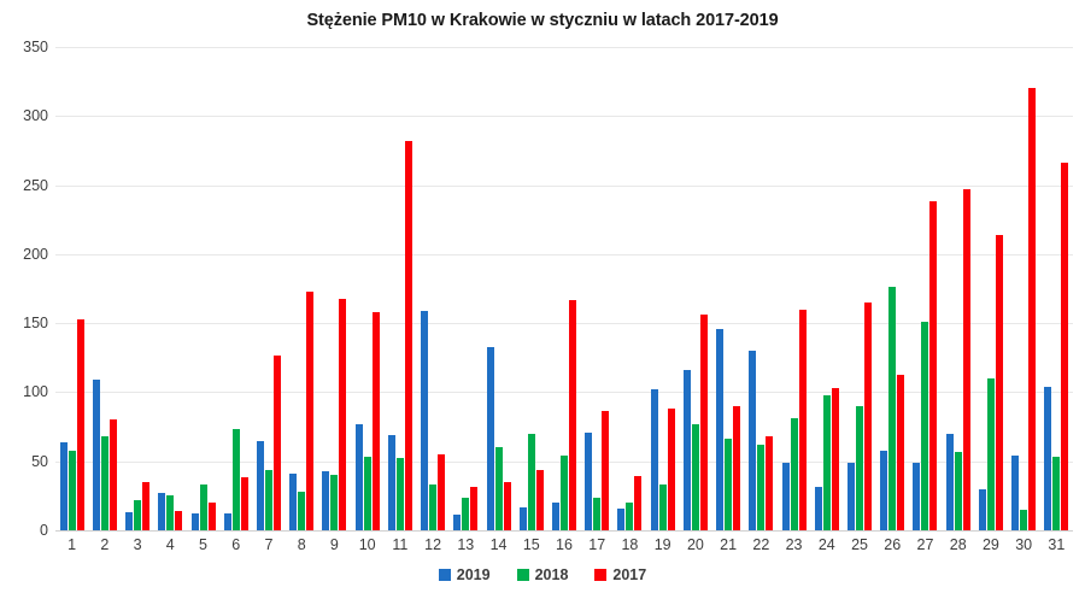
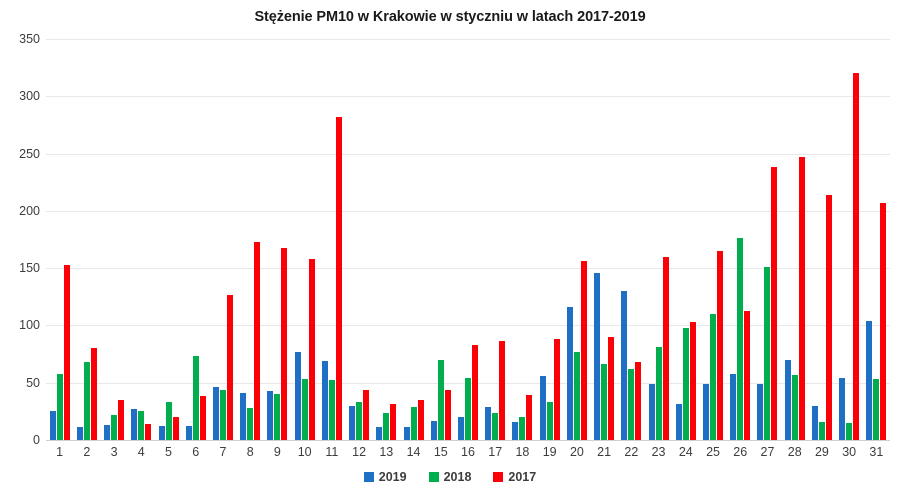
2019/1: 64 -> 25
2019/2: 109 -> 11
2019/7: 65 -> 46
2019/12: 159 -> 30
2017/12: 55 -> 44
2019/14: 133 -> 11
2018/14: 60 -> 29
2017/16: 167 -> 83
2019/17: 71 -> 29
2019/19: 102 -> 56
2018/25: 90 -> 110
2018/29: 110 -> 16
2017/31: 266 -> 207
